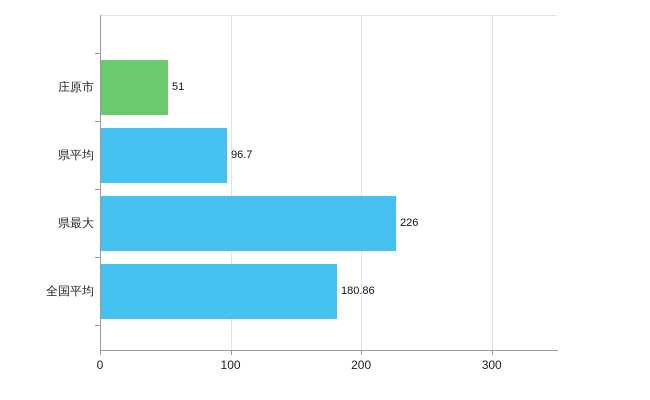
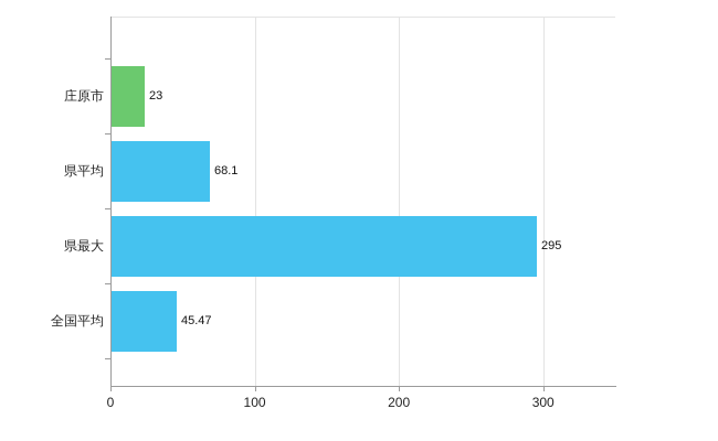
庄原市: 51 -> 23
県平均: 96.7 -> 68.1
県最大: 226 -> 295
全国平均: 180.86 -> 45.47
